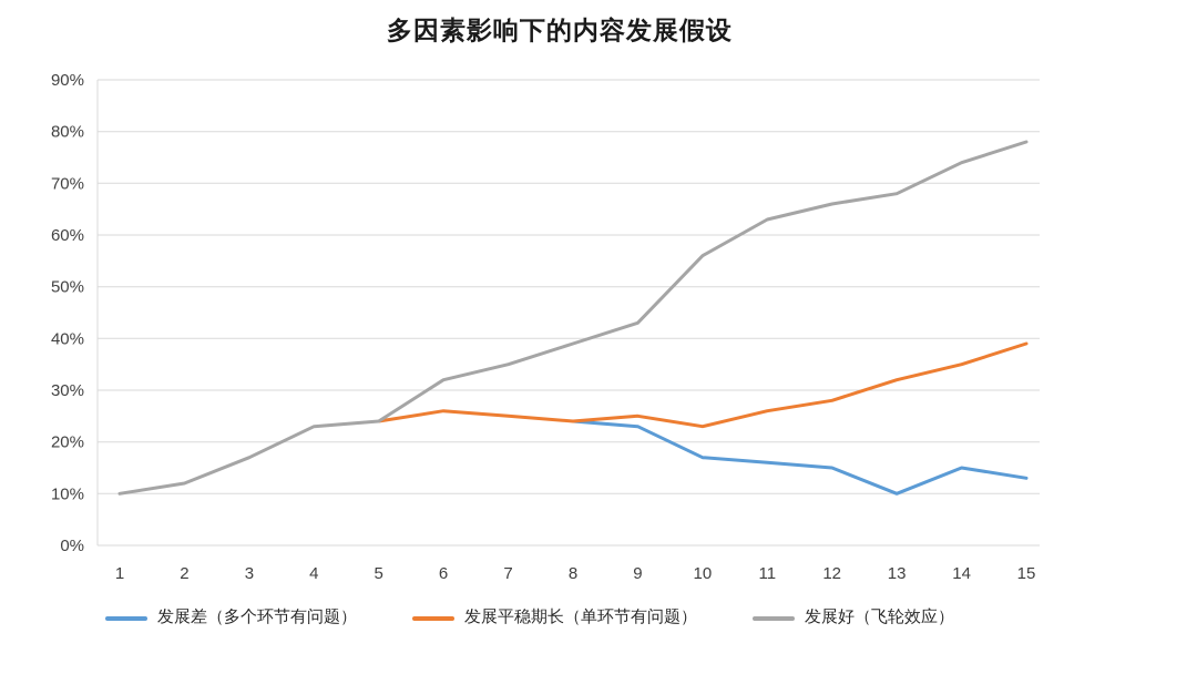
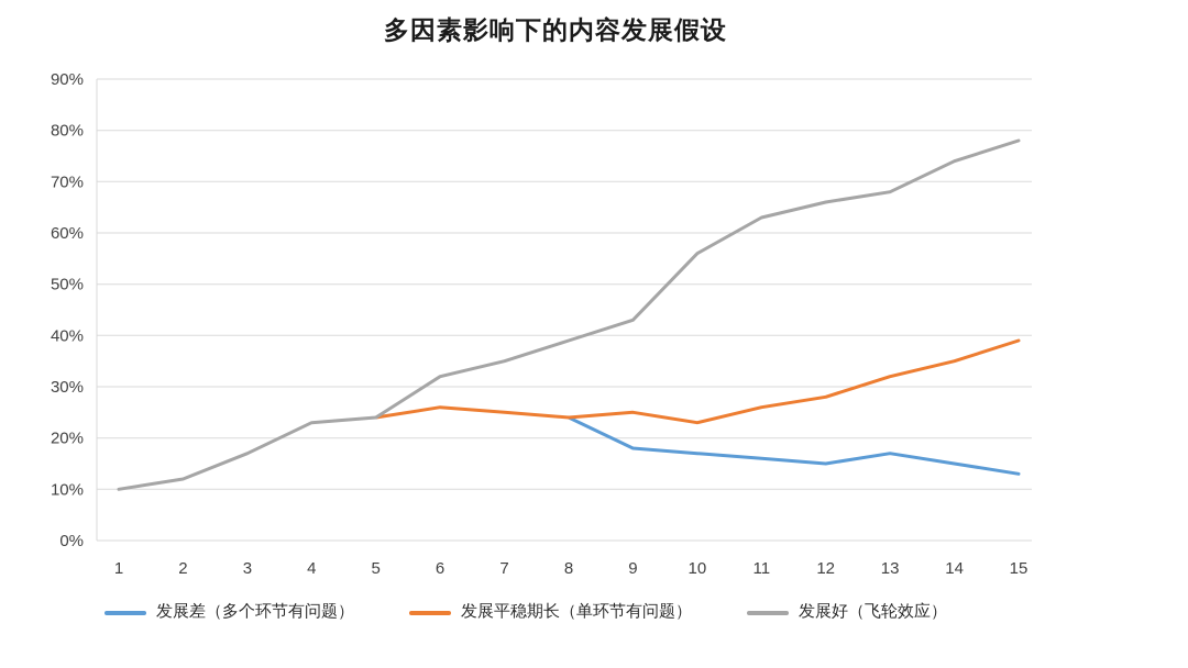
发展差（多个环节有问题）/9: 23% -> 18%
发展差（多个环节有问题）/13: 10% -> 17%
